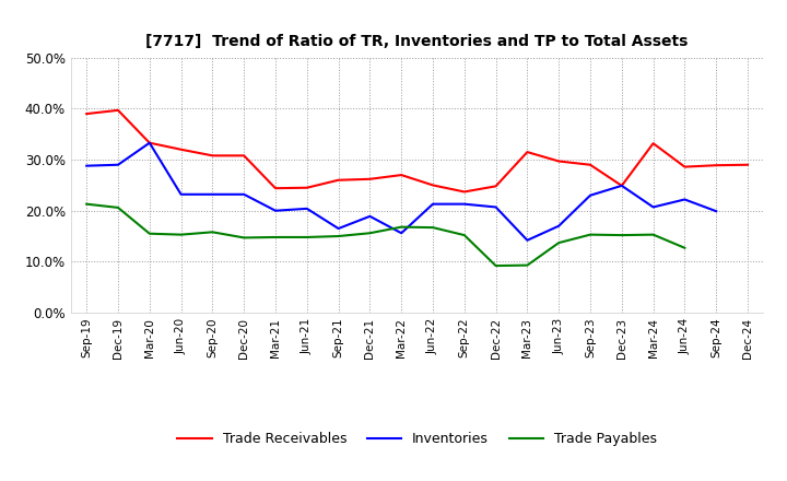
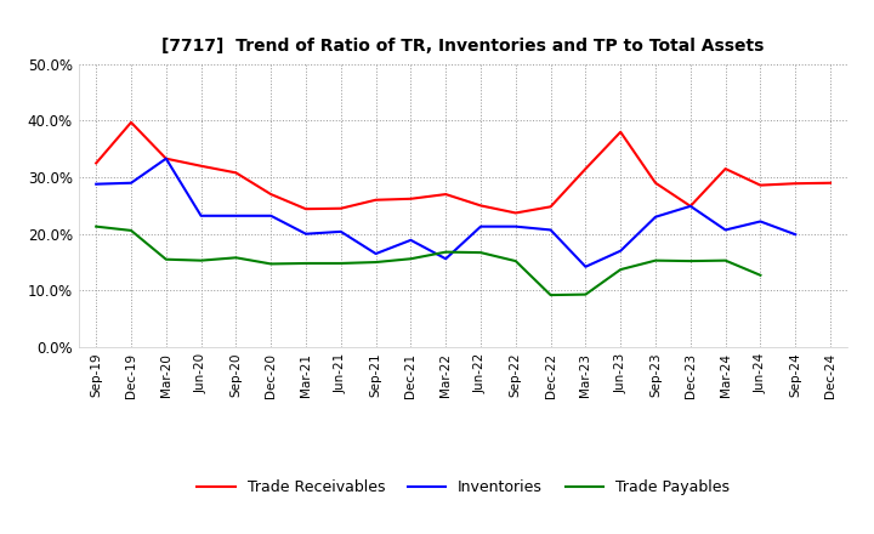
Trade Receivables/Sep-19: 39.0% -> 32.5%
Trade Receivables/Dec-20: 30.8% -> 27.0%
Trade Receivables/Jun-23: 29.7% -> 38.0%
Trade Receivables/Mar-24: 33.2% -> 31.5%
